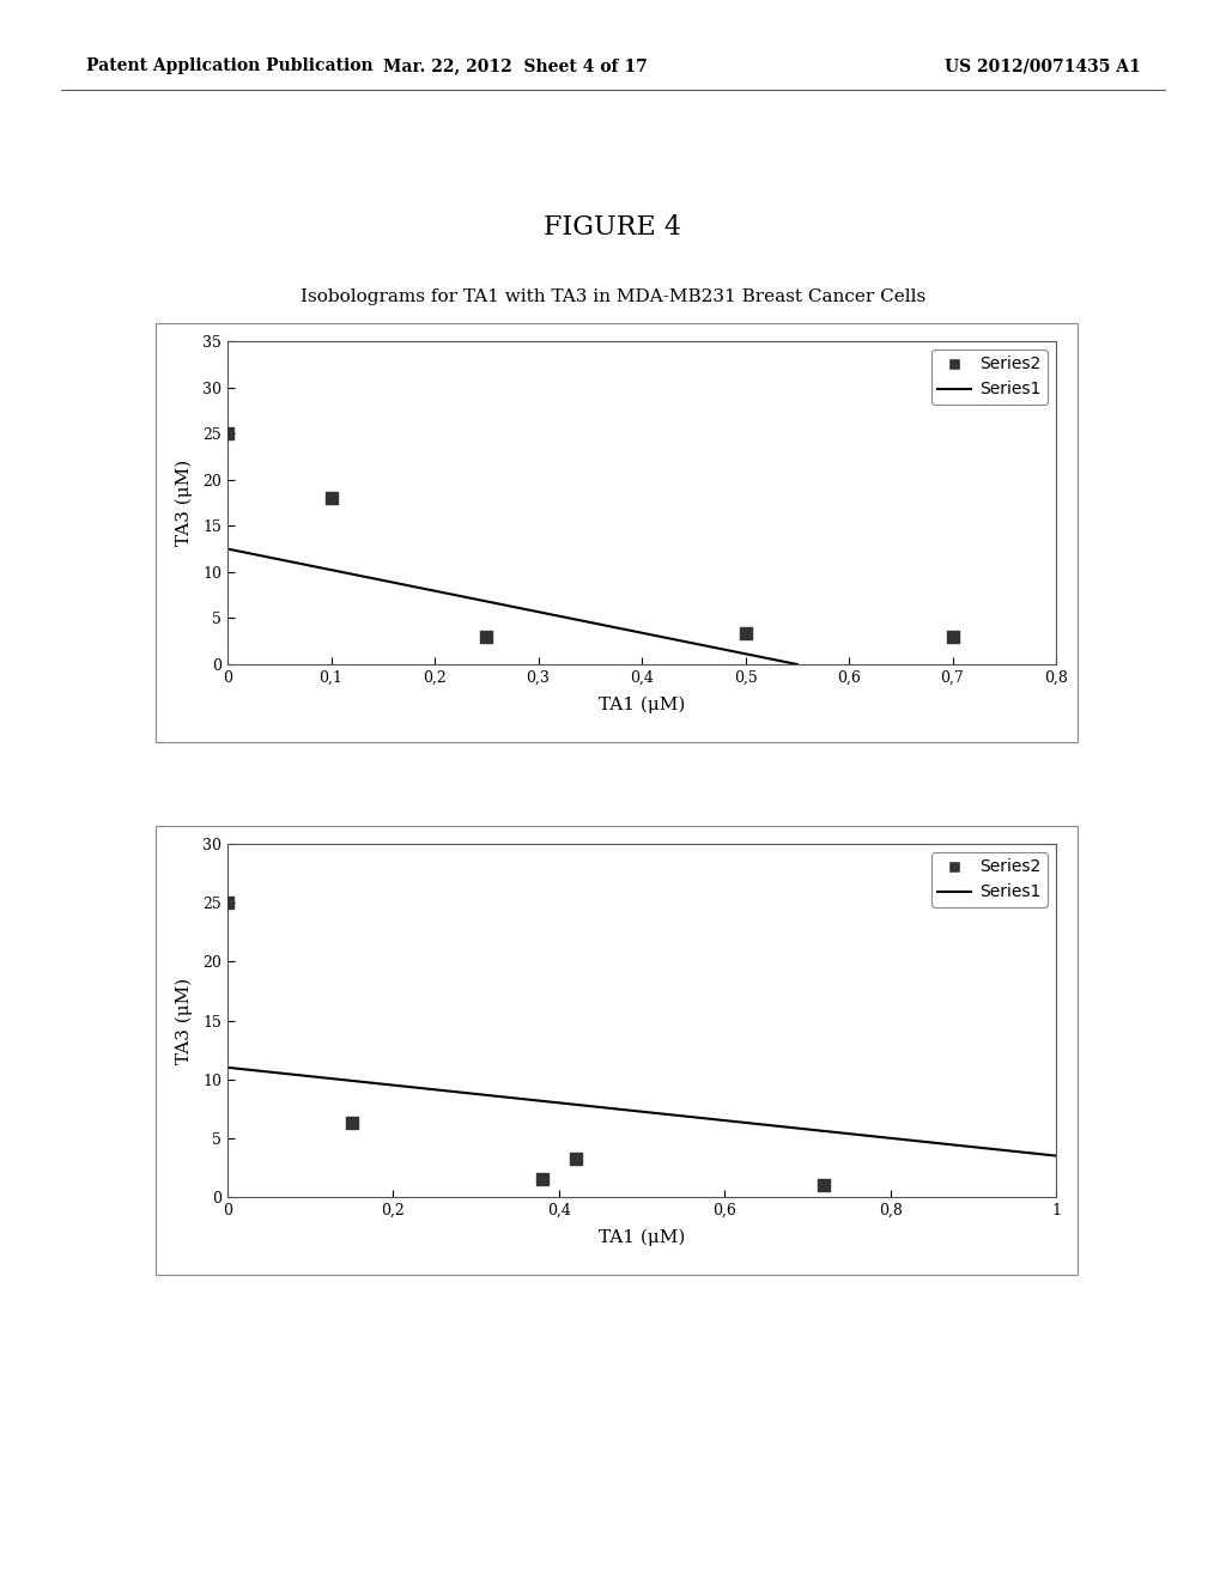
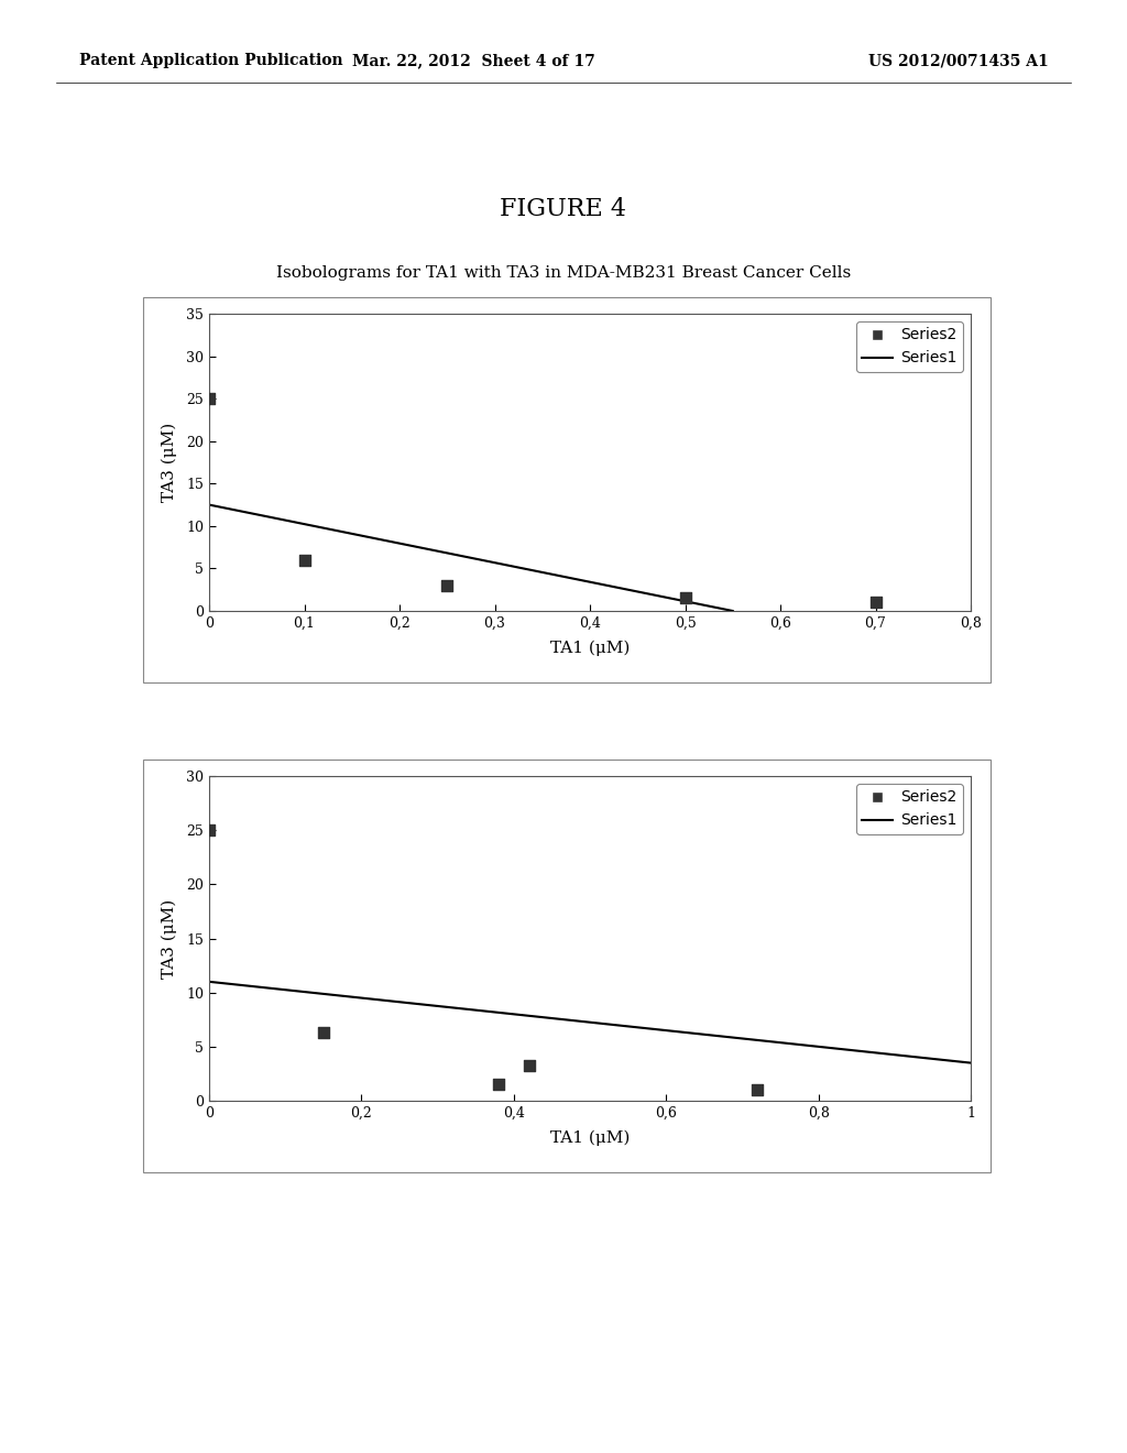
0,1: 18.0 -> 6.0
0,5: 3.4 -> 1.5
0,7: 3.0 -> 1.0
